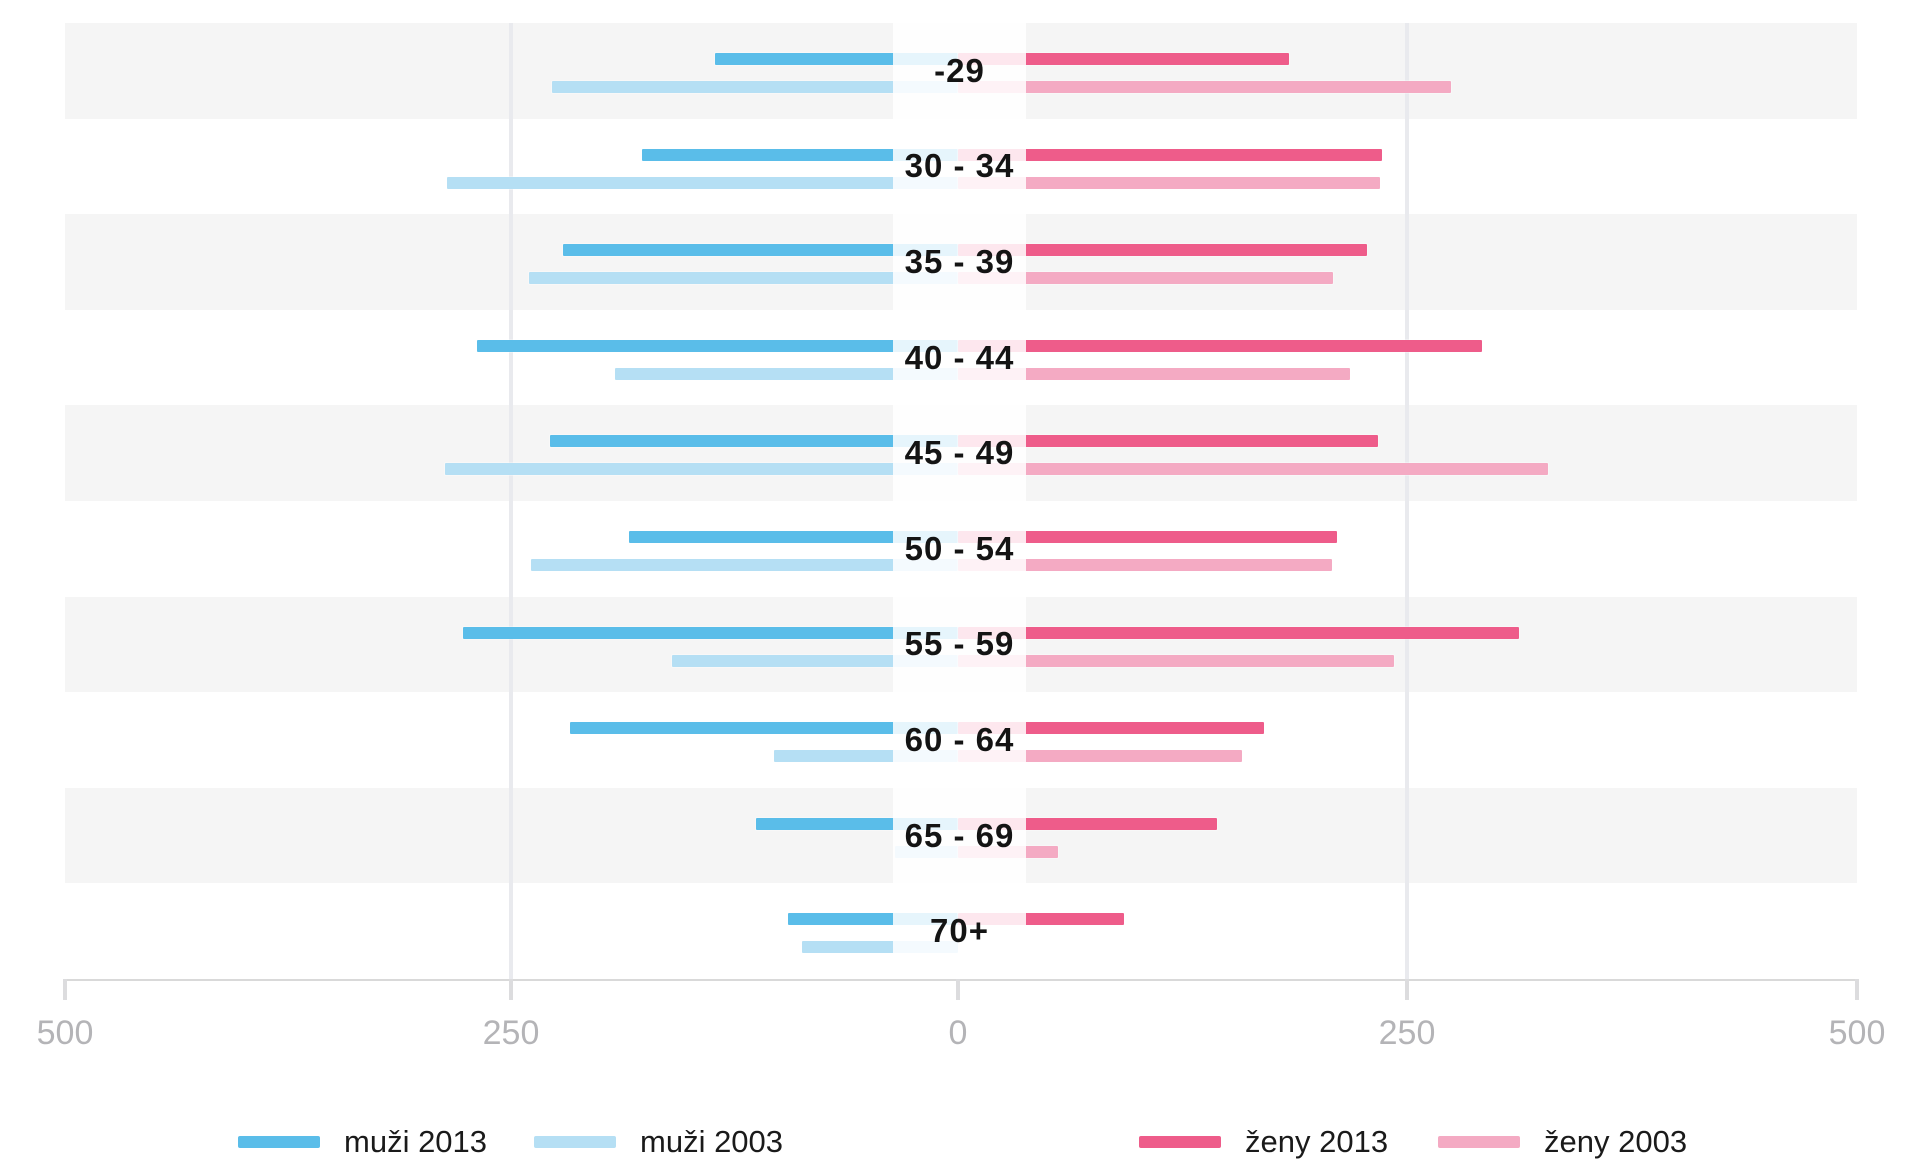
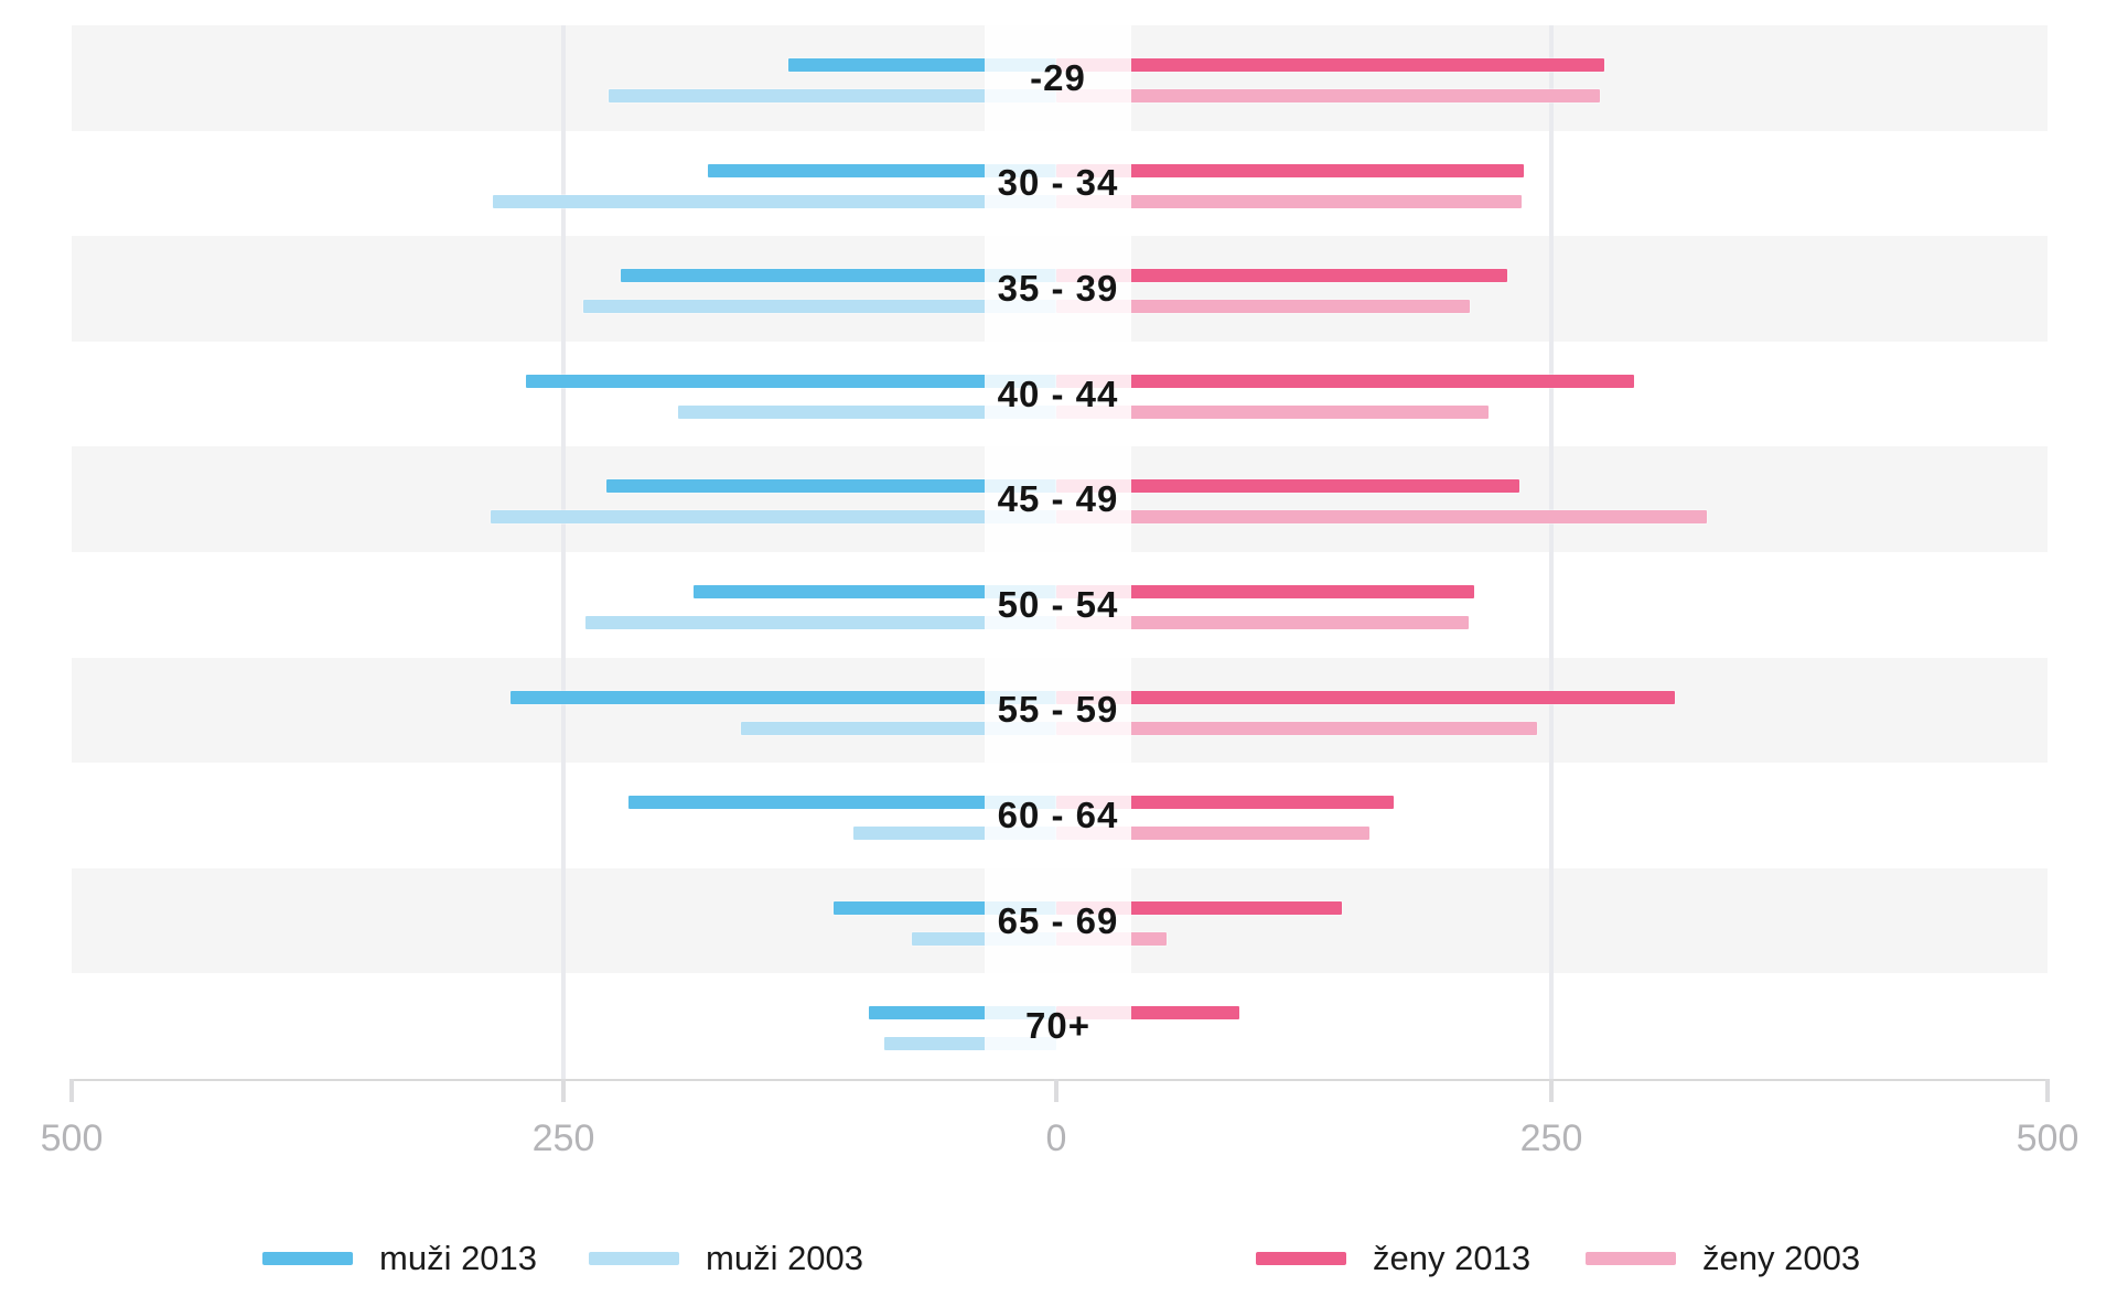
ženy 2013/-29: 185 -> 278
muži 2003/65 - 69: 35 -> 73
